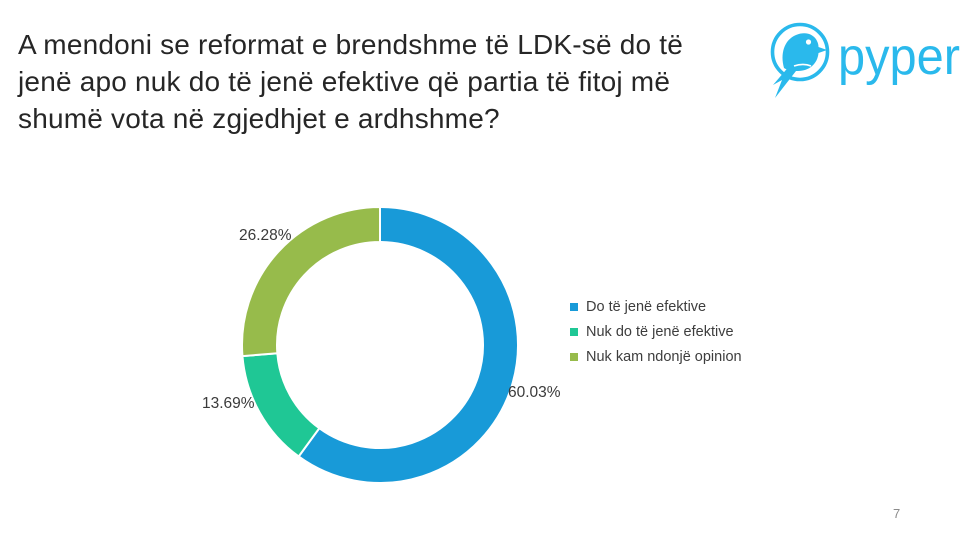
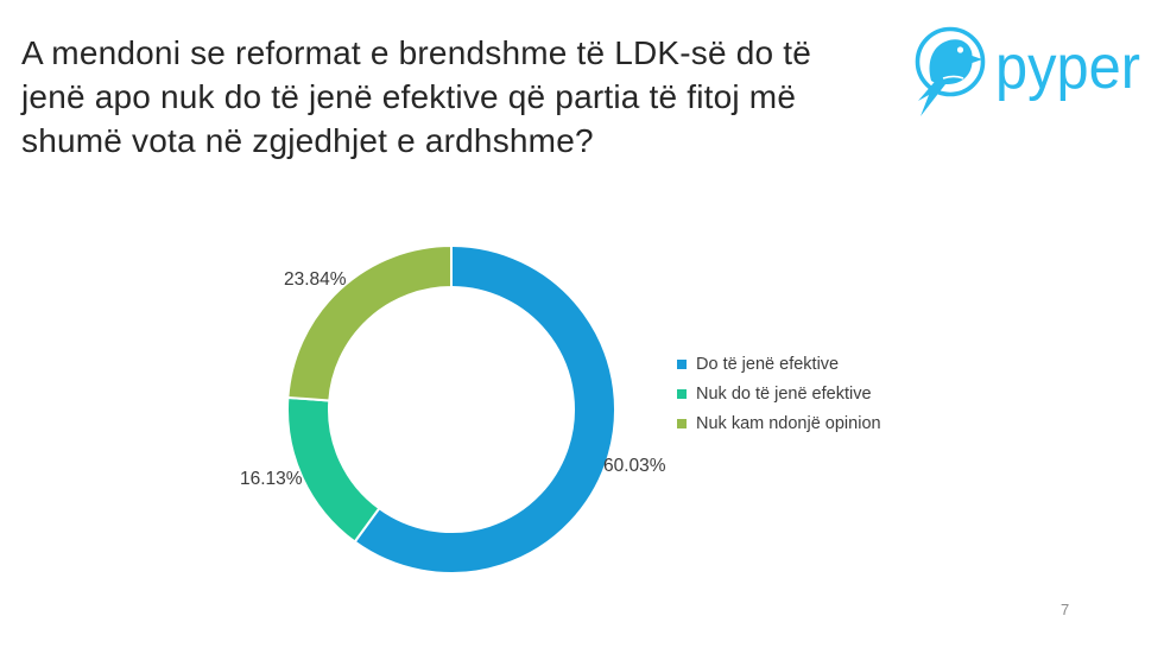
Nuk do të jenë efektive: 13.69% -> 16.13%
Nuk kam ndonjë opinion: 26.28% -> 23.84%
